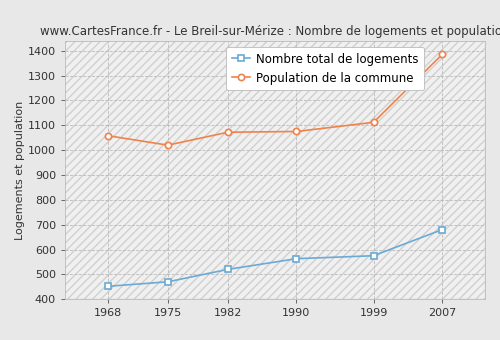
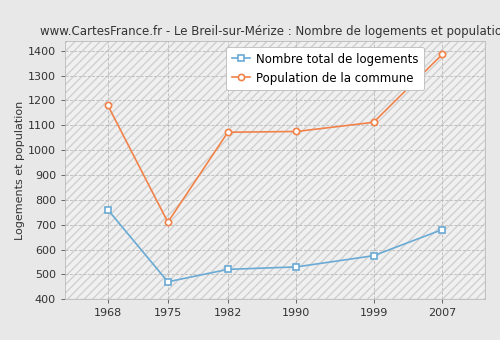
Nombre total de logements/1968: 452 -> 760
Population de la commune/1968: 1058 -> 1180
Population de la commune/1975: 1020 -> 710
Nombre total de logements/1990: 563 -> 530
